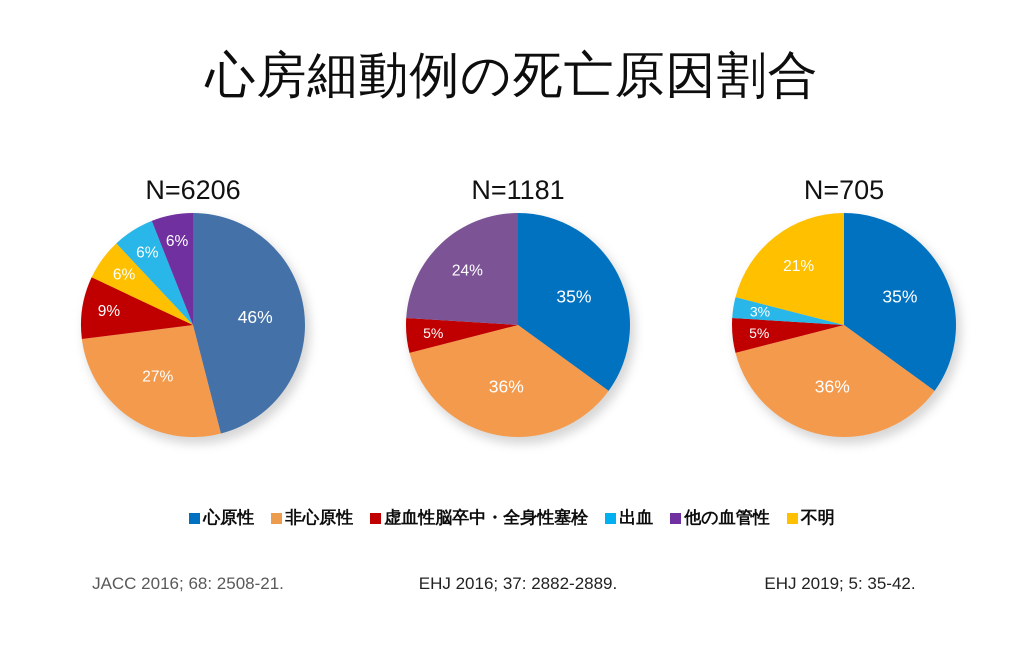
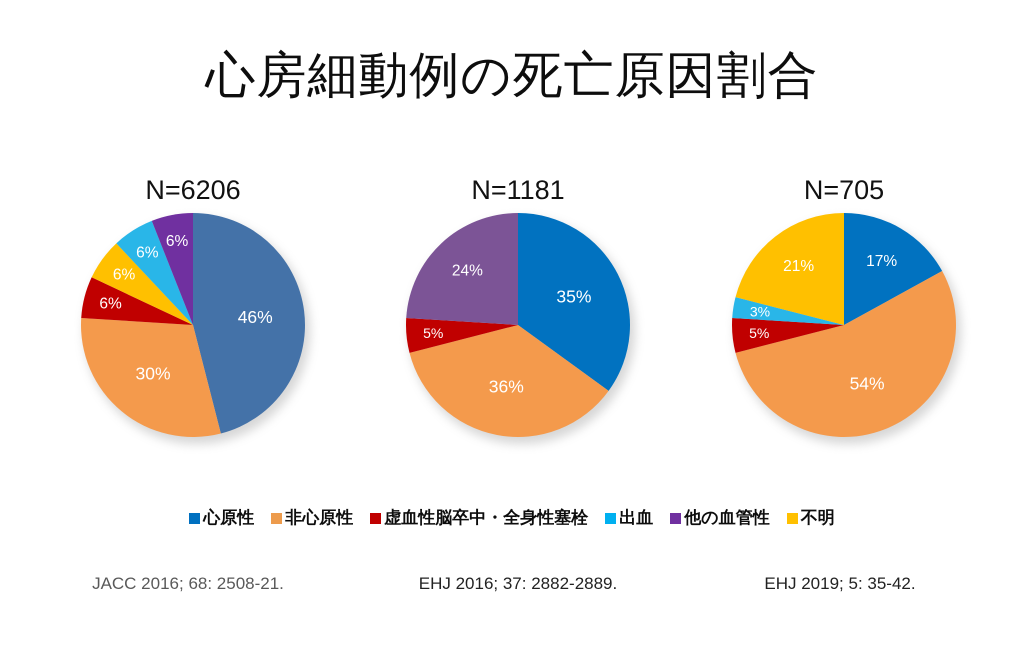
N=6206/非心原性: 27% -> 30%
N=6206/虚血性脳卒中・全身性塞栓: 9% -> 6%
N=705/心原性: 35% -> 17%
N=705/非心原性: 36% -> 54%
